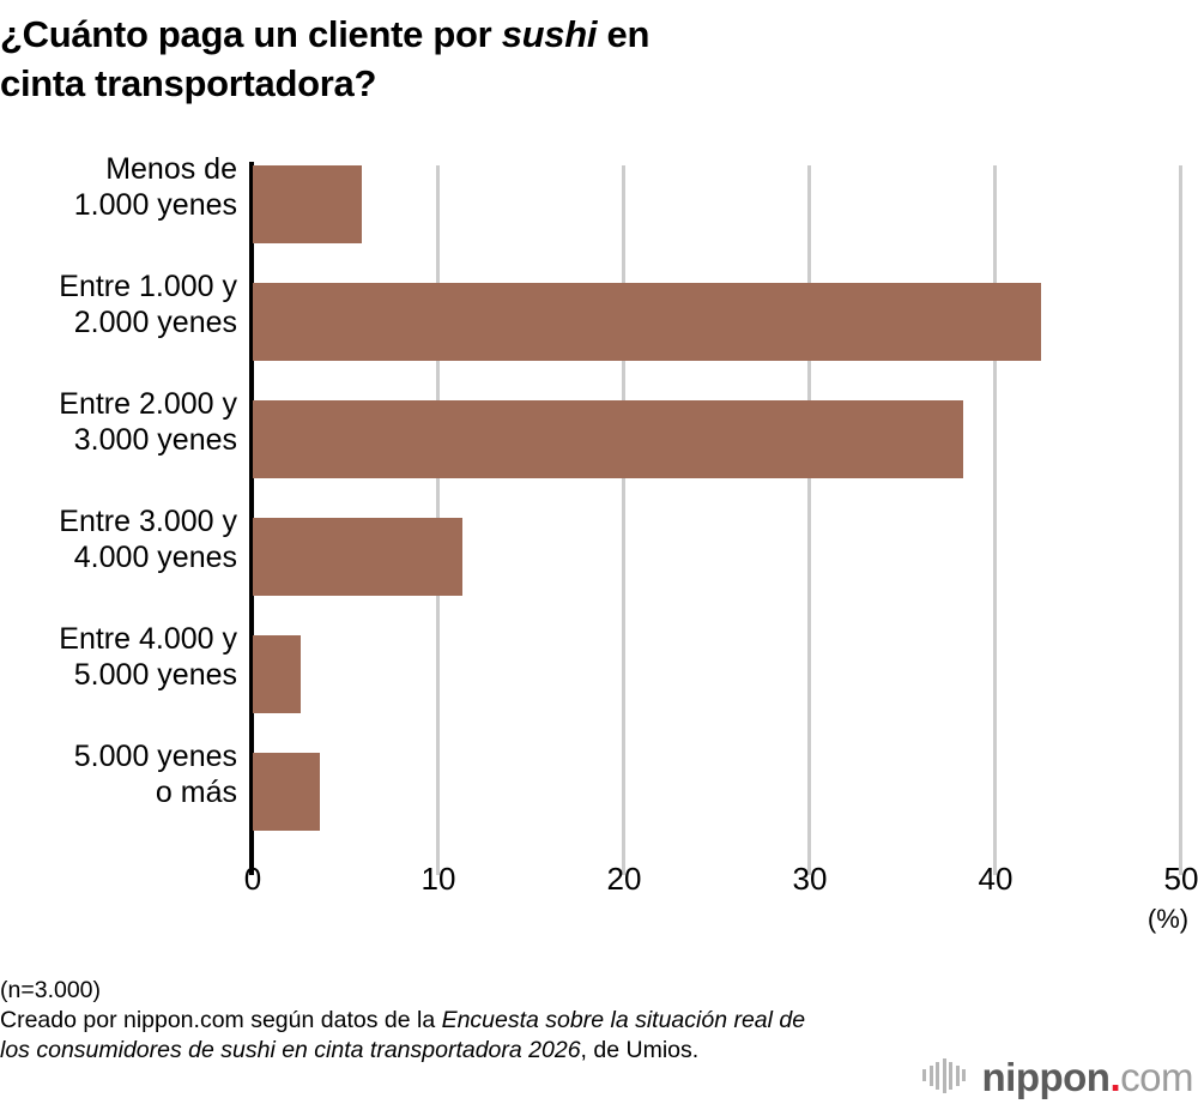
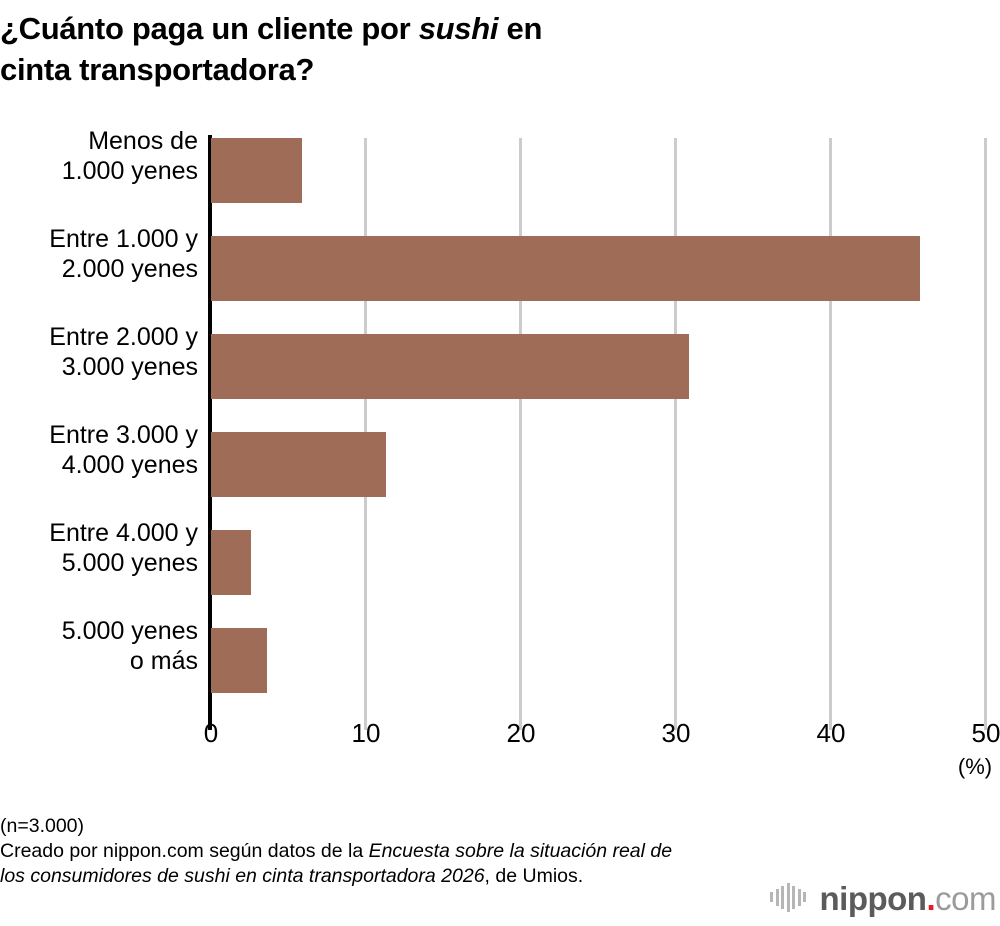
Entre 1.000 y 2.000 yenes: 42.5 -> 45.8
Entre 2.000 y 3.000 yenes: 38.3 -> 30.9
